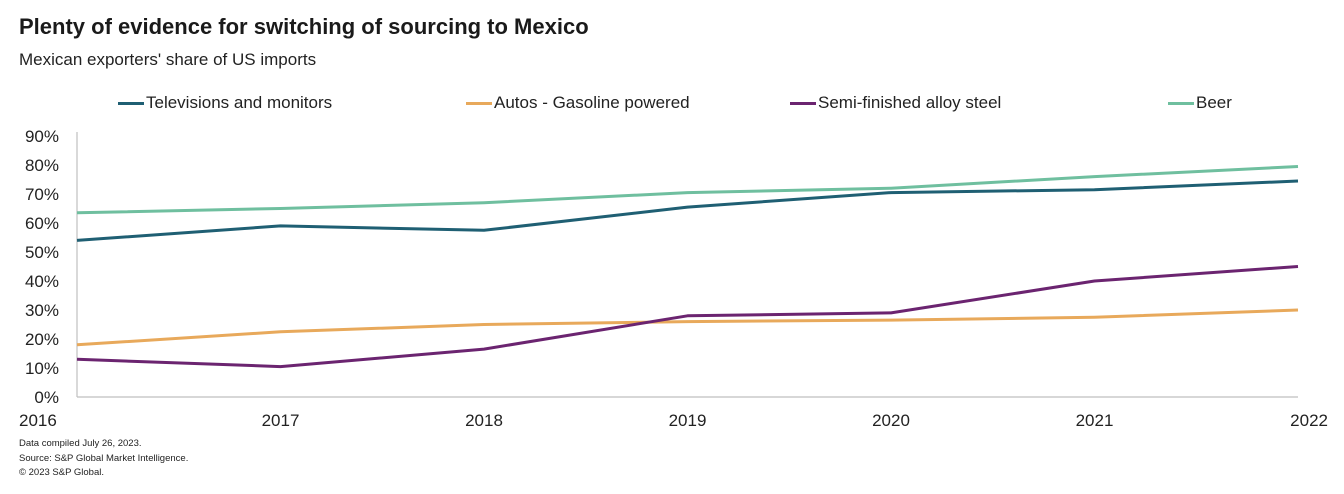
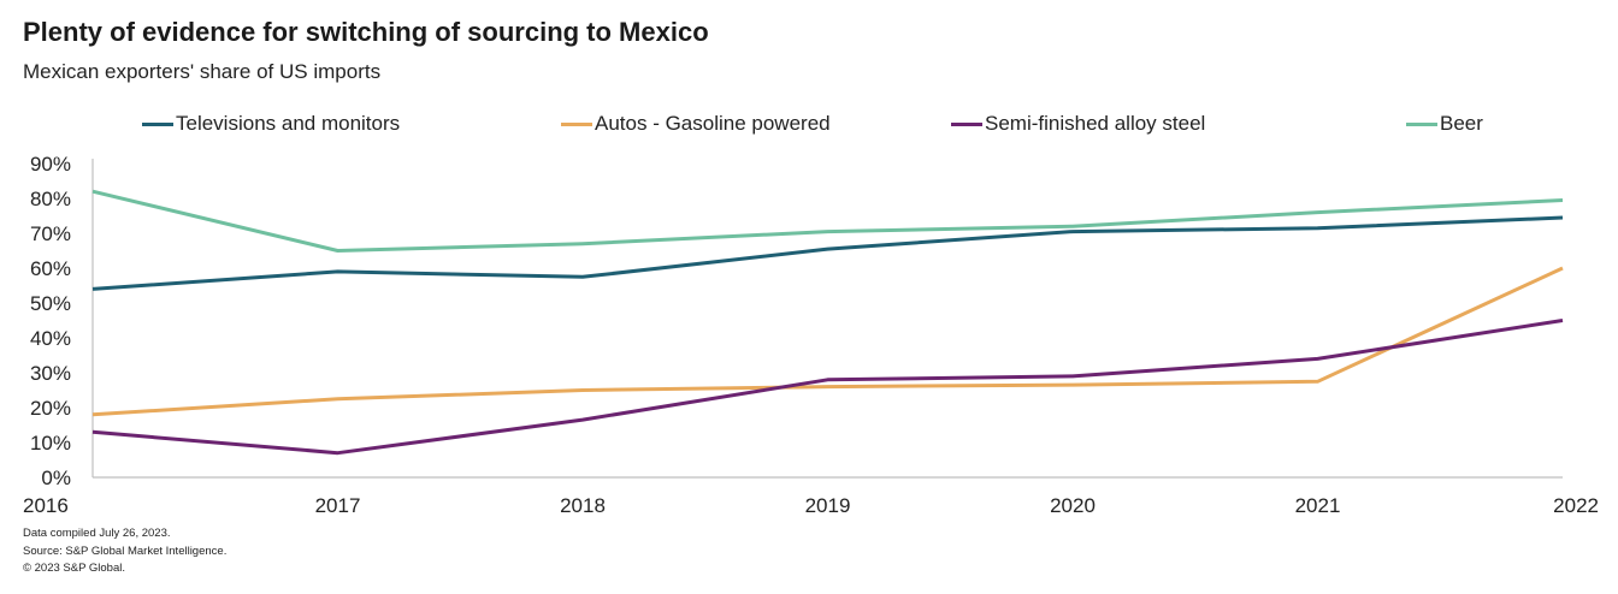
Beer/2016: 64% -> 82%
Semi-finished alloy steel/2017: 10% -> 7%
Semi-finished alloy steel/2021: 40% -> 34%
Autos - Gasoline powered/2022: 30% -> 60%
